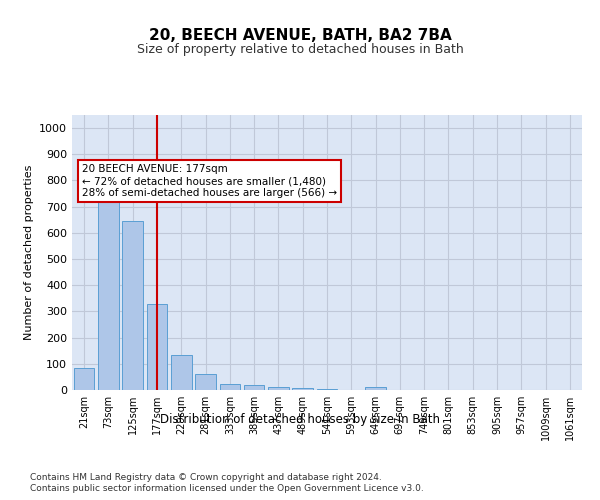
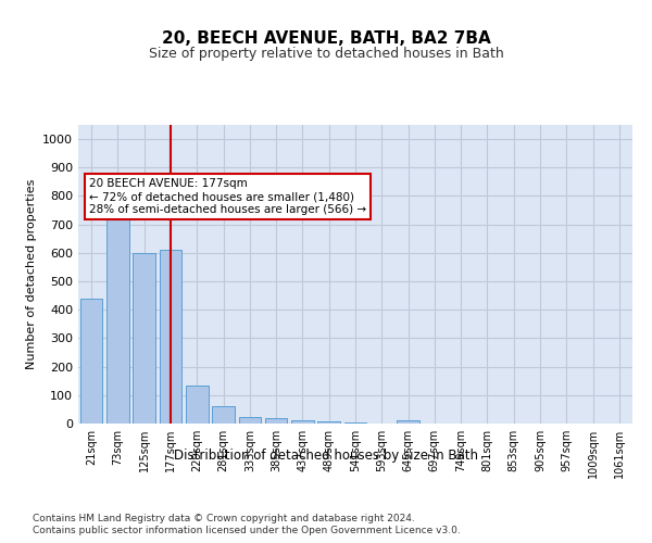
21sqm: 85 -> 440
125sqm: 645 -> 600
177sqm: 330 -> 610
